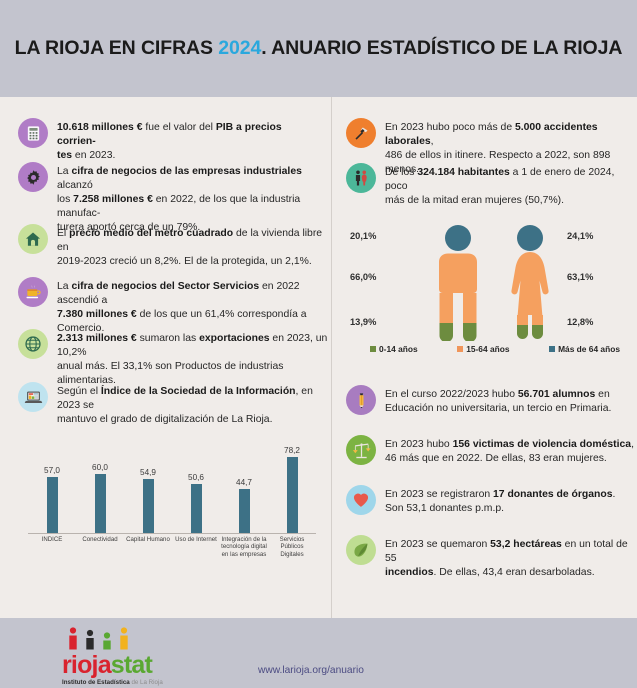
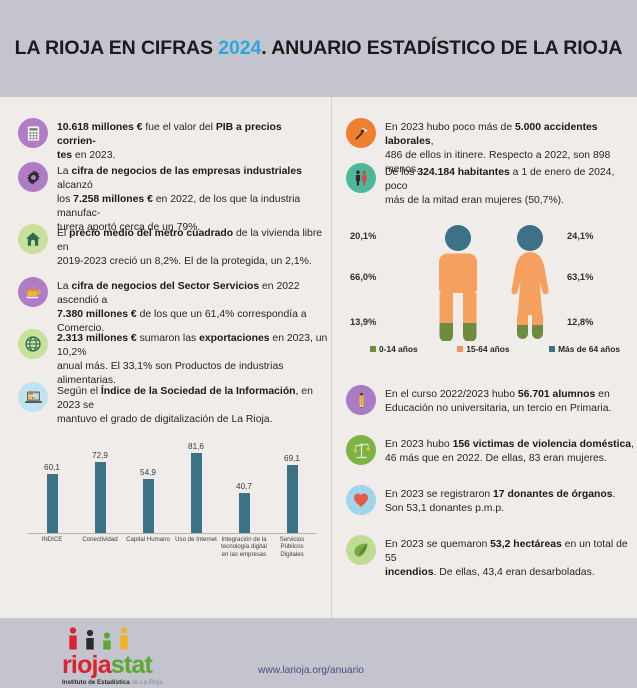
INDICE: 57,0 -> 60,1
Conectividad: 60,0 -> 72,9
Uso de Internet: 50,6 -> 81,6
Integración de la tecnología digital en las empresas: 44,7 -> 40,7
Servicios Públicos Digitales: 78,2 -> 69,1
